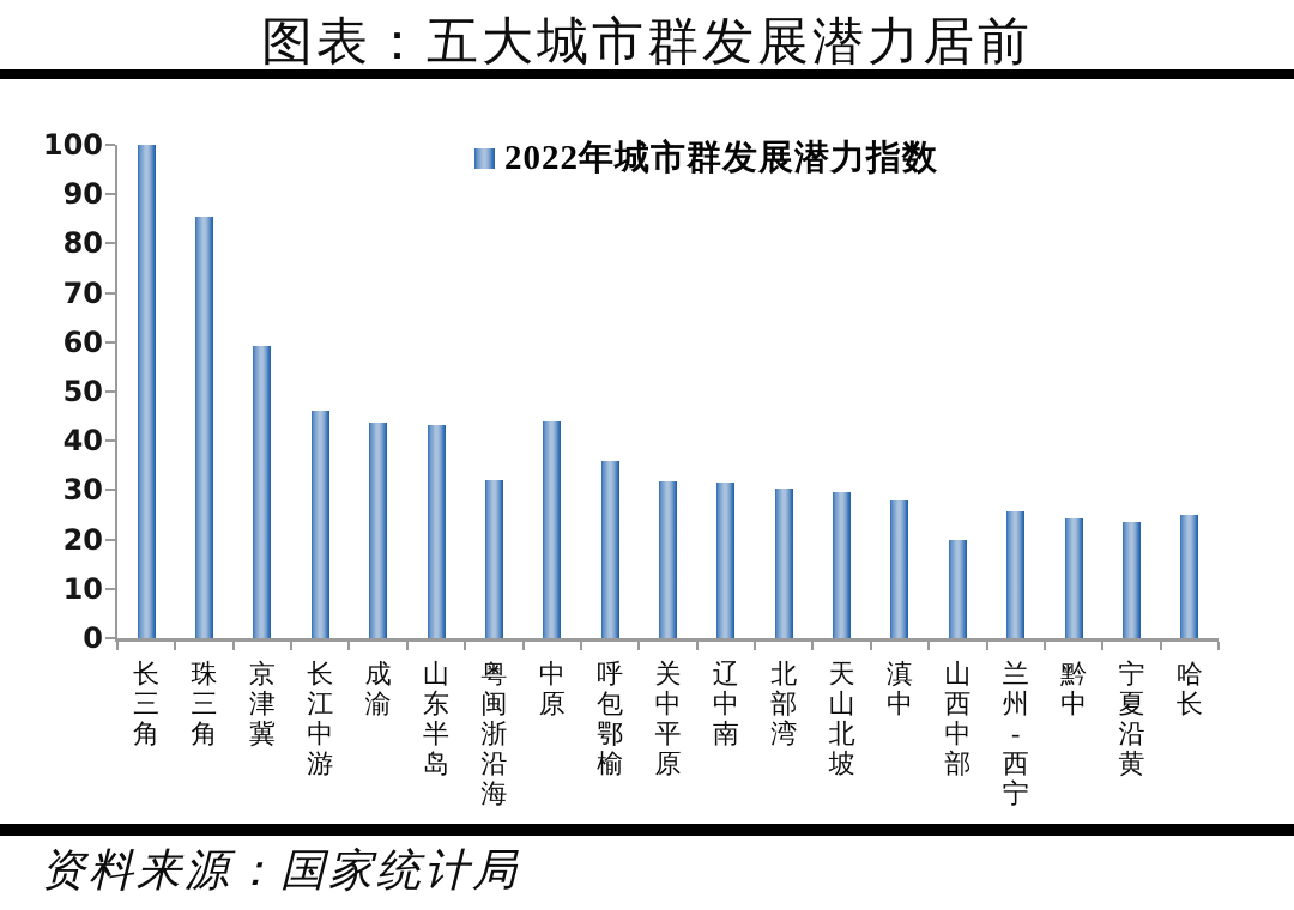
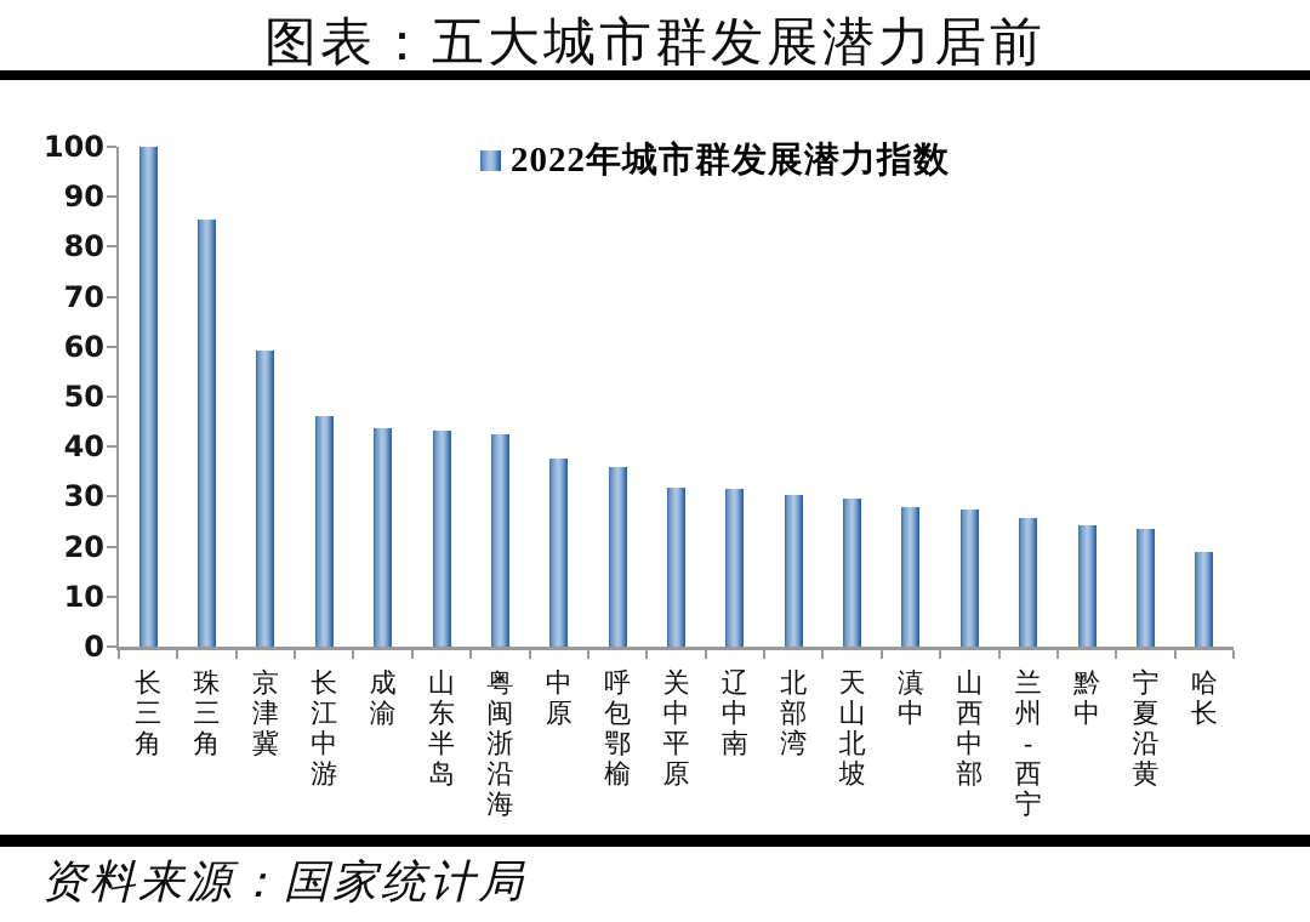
粤闽浙沿海: 32 -> 42
中原: 44 -> 38
山西中部: 20 -> 27
哈长: 25 -> 19
